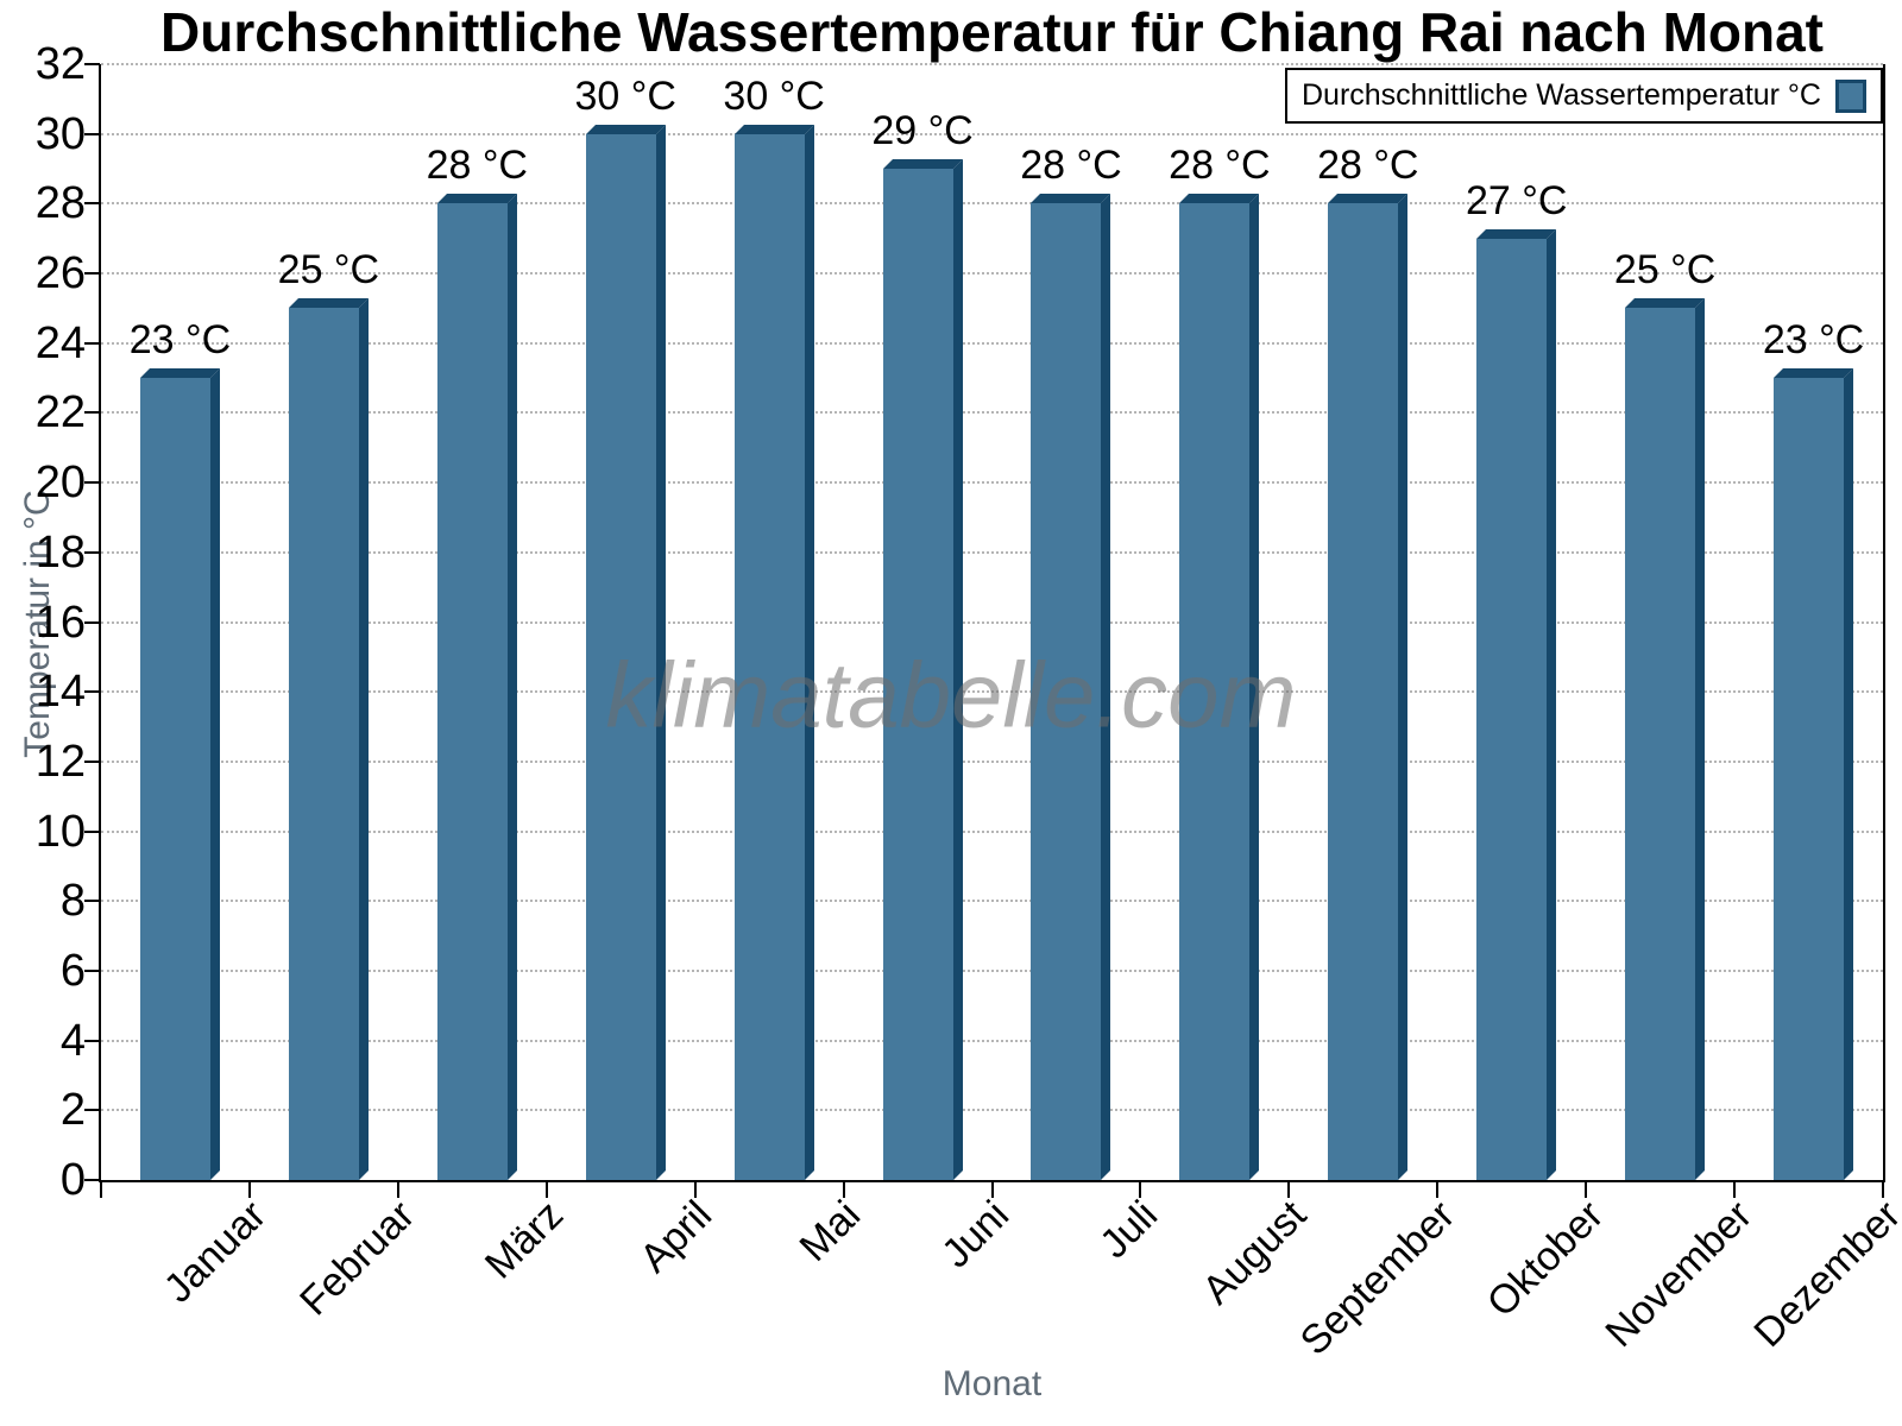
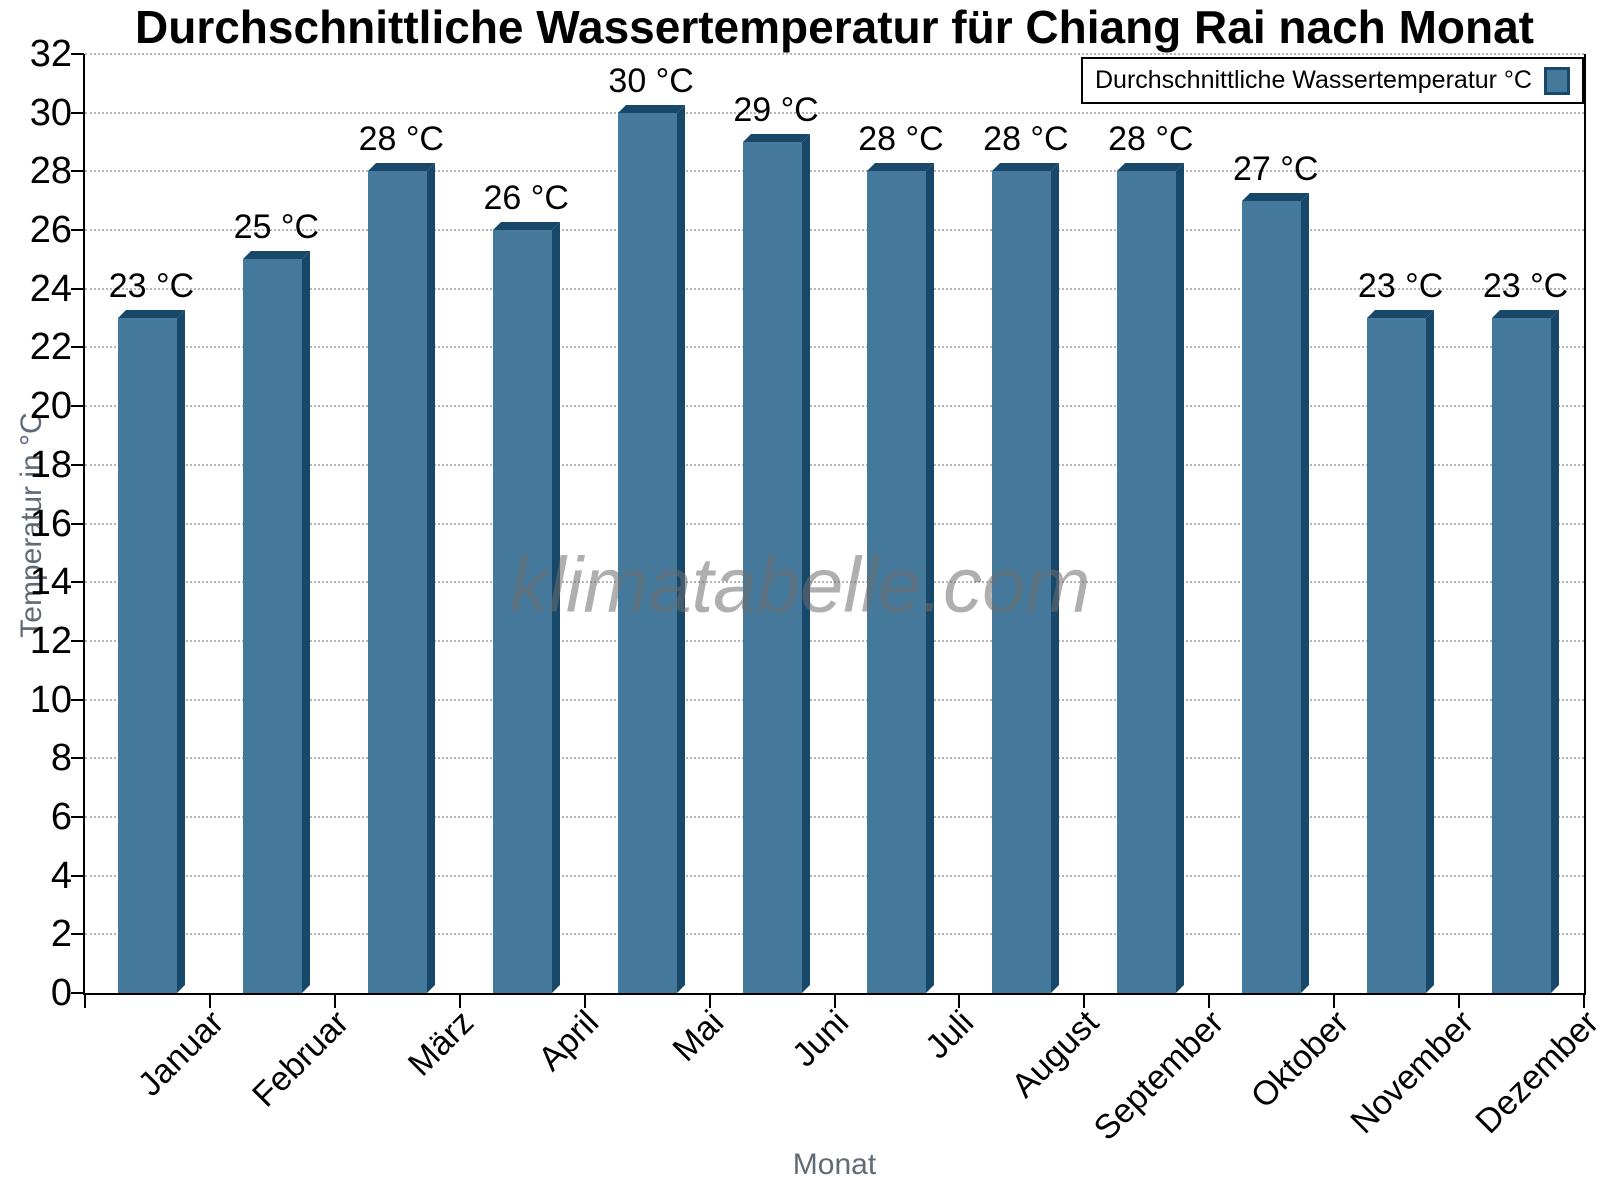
April: 30 -> 26
November: 25 -> 23
